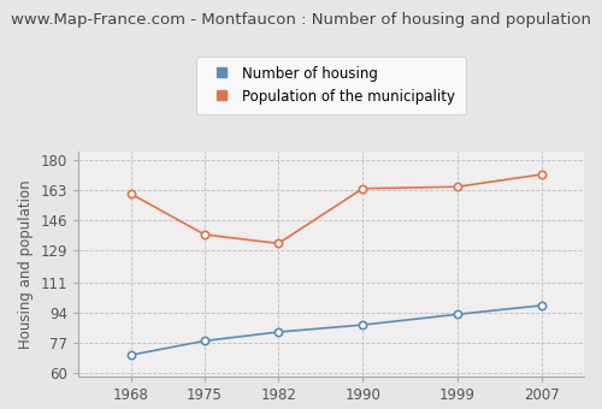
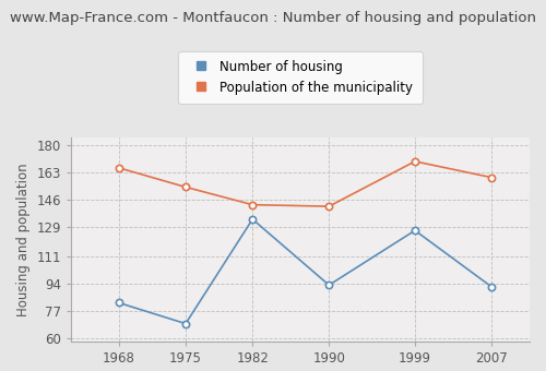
Number of housing/1968: 70 -> 82
Population of the municipality/1968: 161 -> 166
Number of housing/1975: 78 -> 69
Population of the municipality/1975: 138 -> 154
Number of housing/1982: 83 -> 134
Population of the municipality/1982: 133 -> 143
Number of housing/1990: 87 -> 93
Population of the municipality/1990: 164 -> 142
Number of housing/1999: 93 -> 127
Population of the municipality/1999: 165 -> 170
Number of housing/2007: 98 -> 92
Population of the municipality/2007: 172 -> 160
